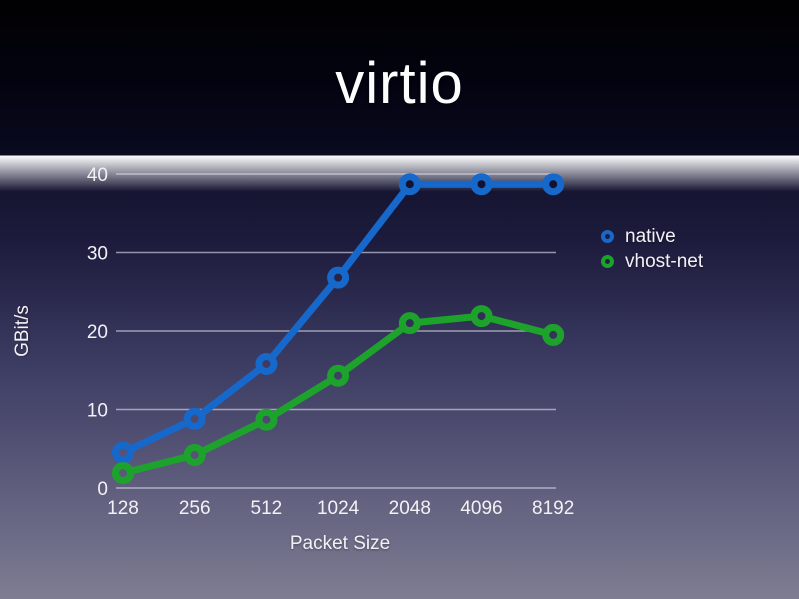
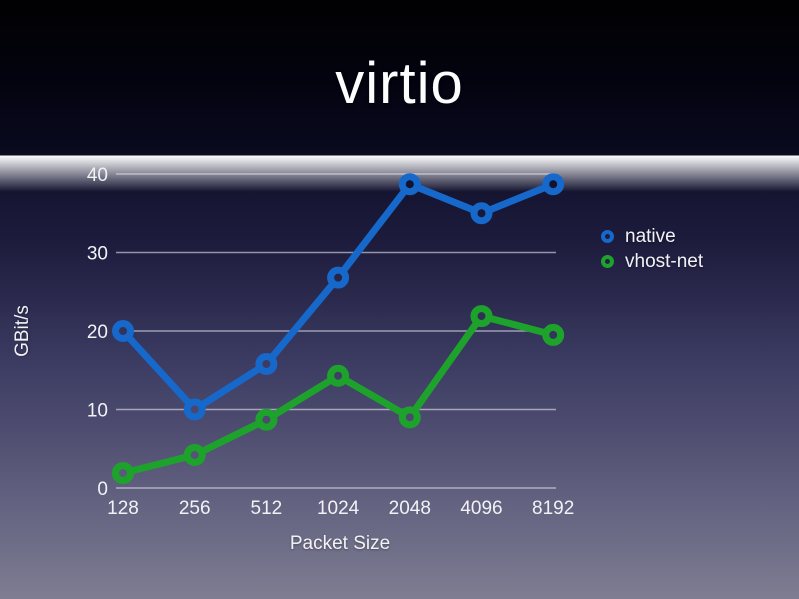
native/128: 4 -> 20
native/256: 9 -> 10
vhost-net/2048: 21 -> 9
native/4096: 39 -> 35
